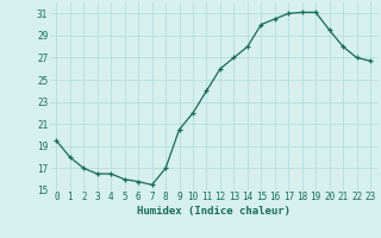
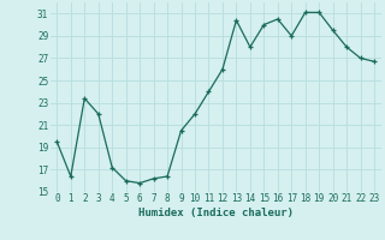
1: 18.0 -> 16.4
2: 17.0 -> 23.4
3: 16.5 -> 22.0
4: 16.5 -> 17.2
7: 15.5 -> 16.2
8: 17.0 -> 16.4
13: 27.0 -> 30.4
17: 31.0 -> 29.0
